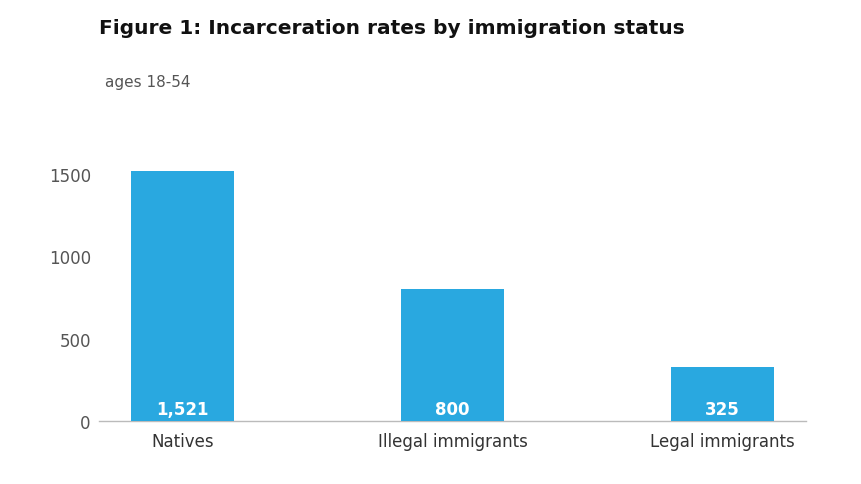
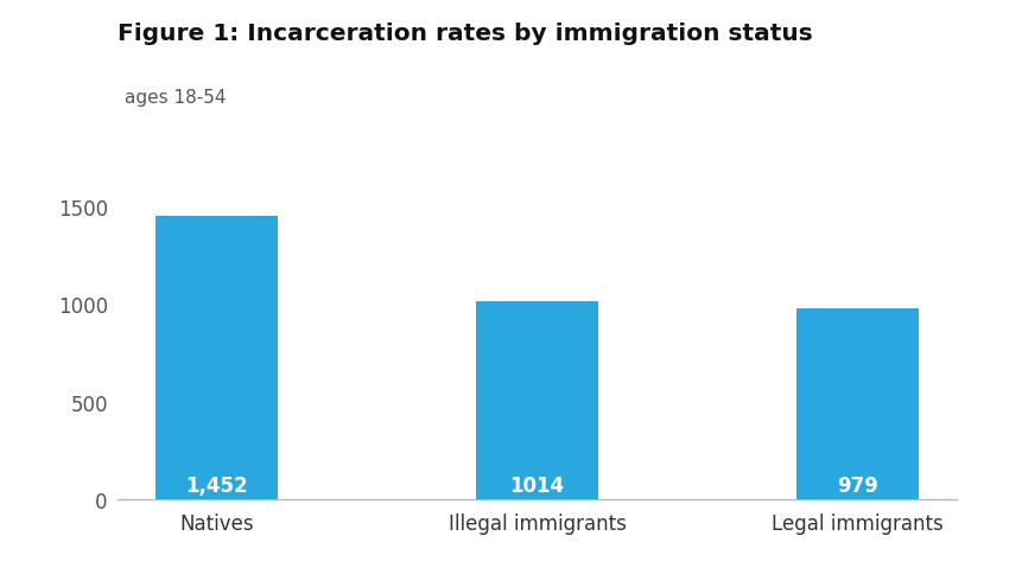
Natives: 1,521 -> 1,452
Illegal immigrants: 800 -> 1014
Legal immigrants: 325 -> 979
